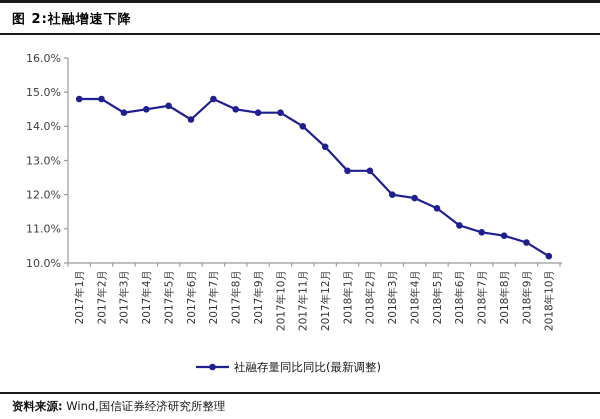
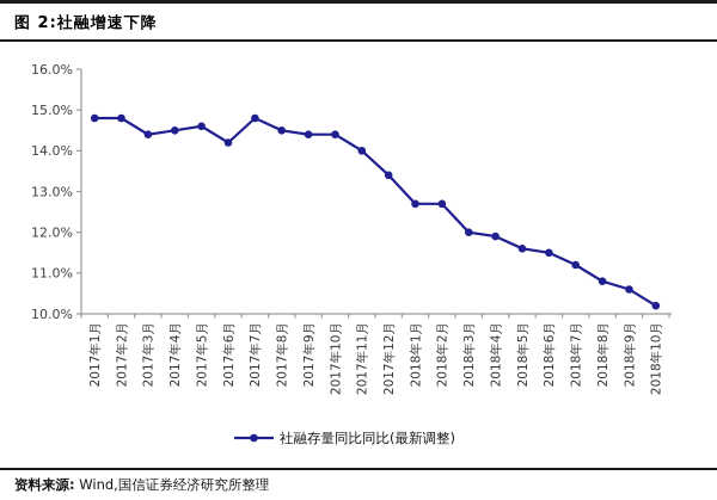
2018年6月: 11.1% -> 11.5%
2018年7月: 10.9% -> 11.2%
